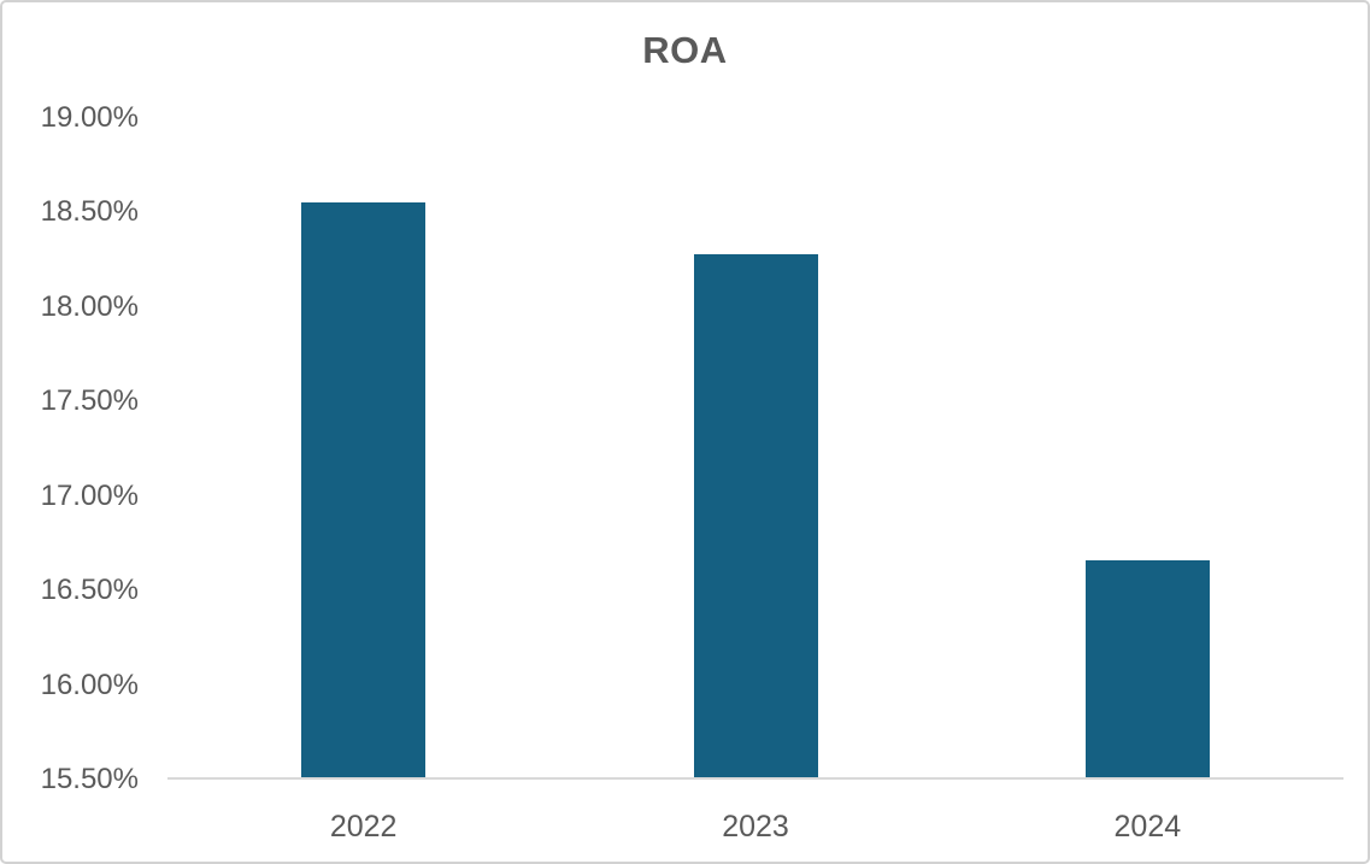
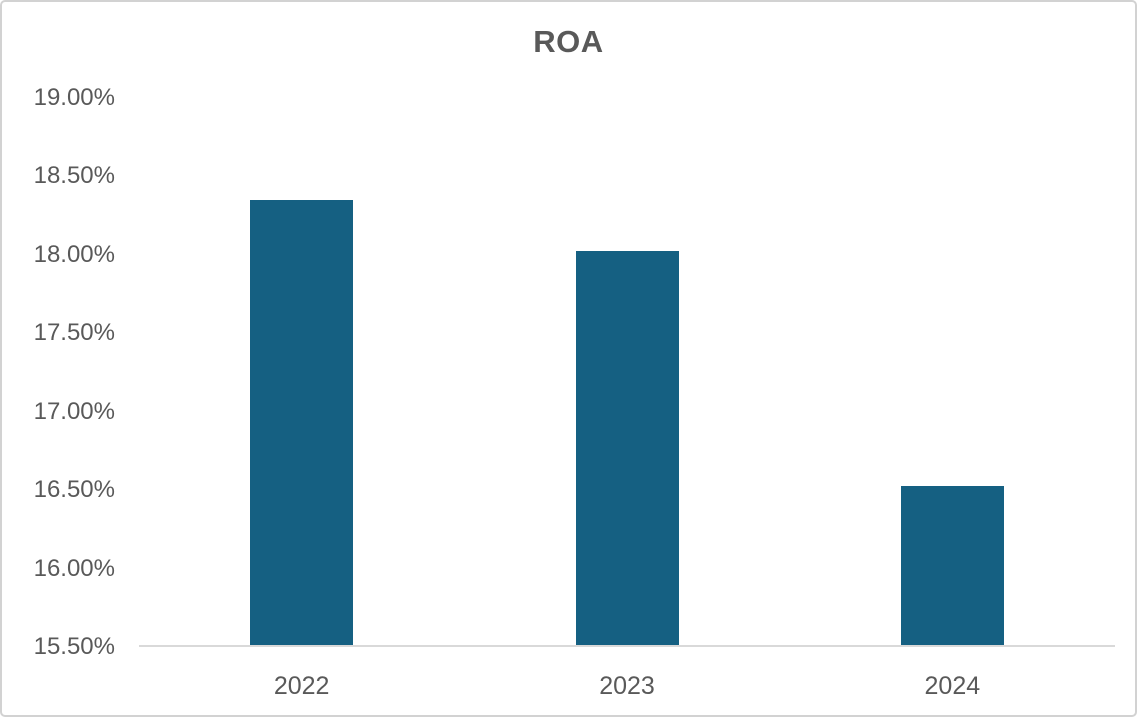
2022: 18.55% -> 18.35%
2023: 18.28% -> 18.02%
2024: 16.65% -> 16.52%
